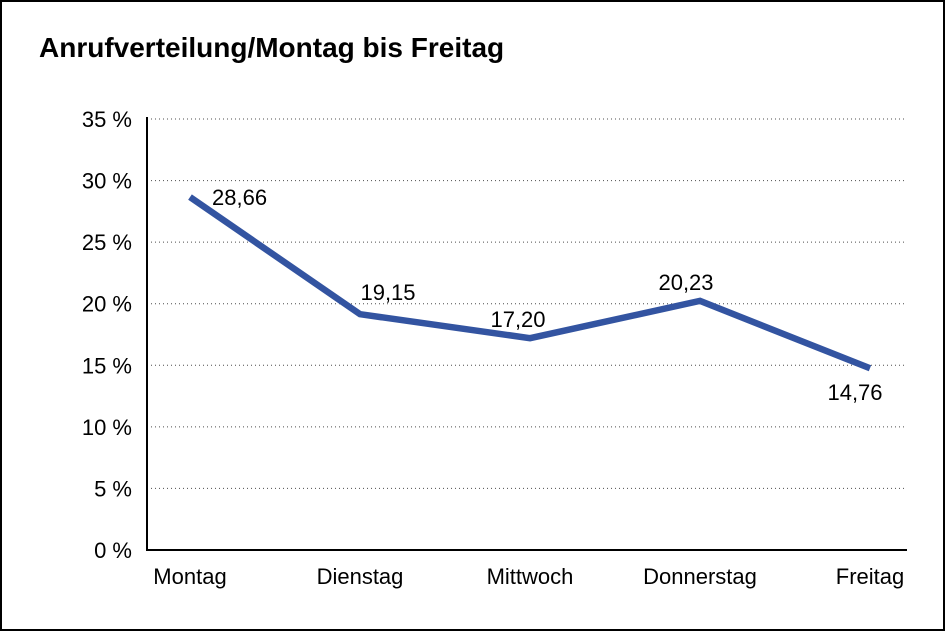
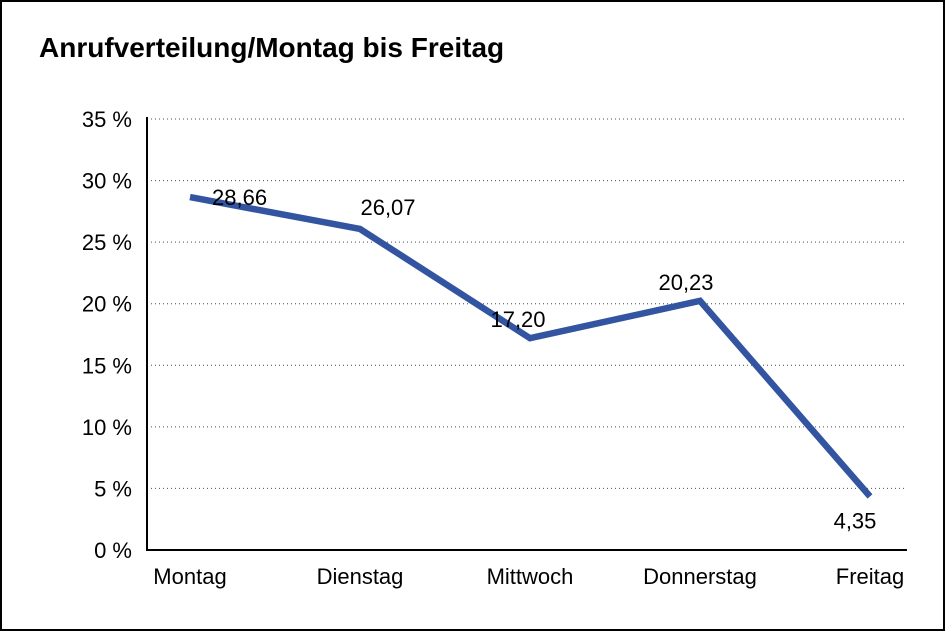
Dienstag: 19,15 -> 26,07
Freitag: 14,76 -> 4,35
